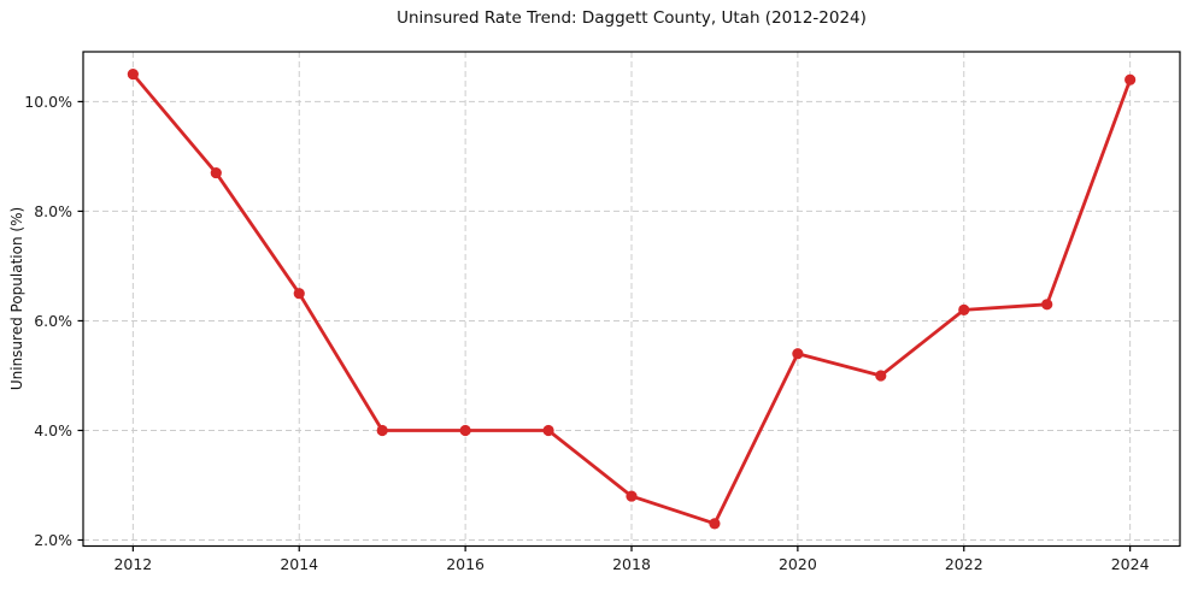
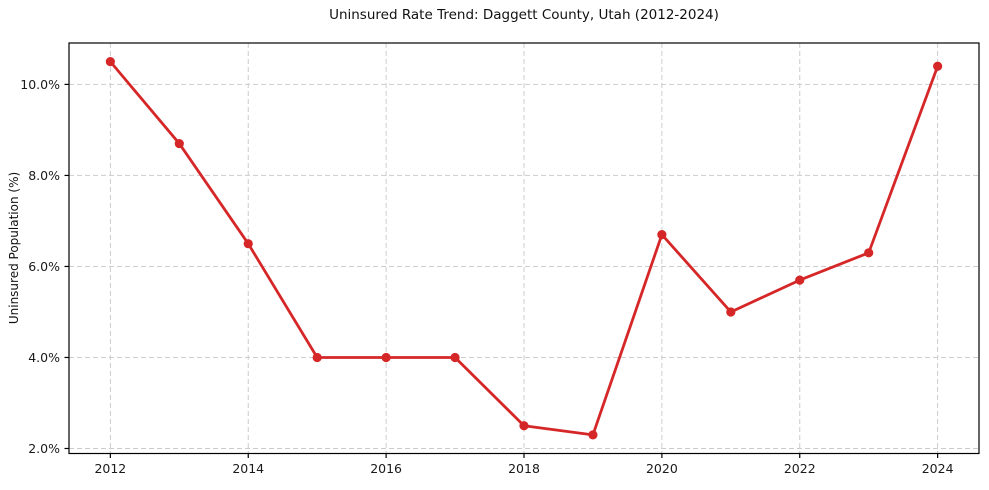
2018: 2.8% -> 2.5%
2020: 5.4% -> 6.7%
2022: 6.2% -> 5.7%
